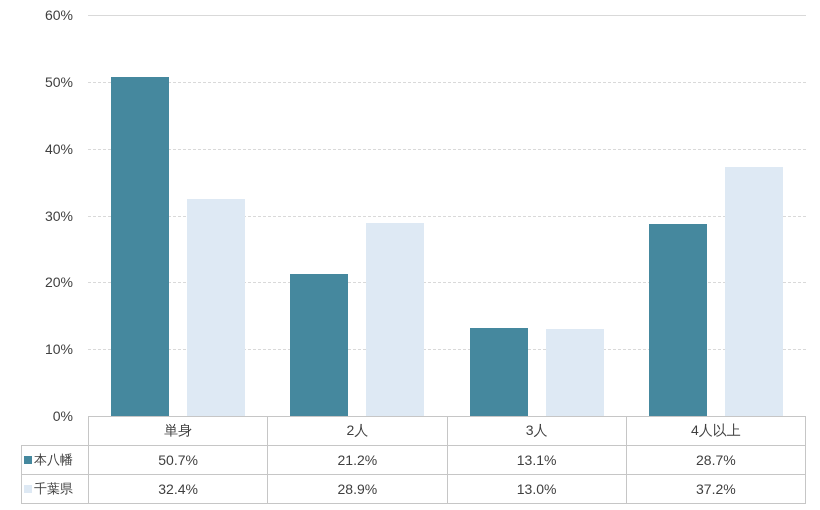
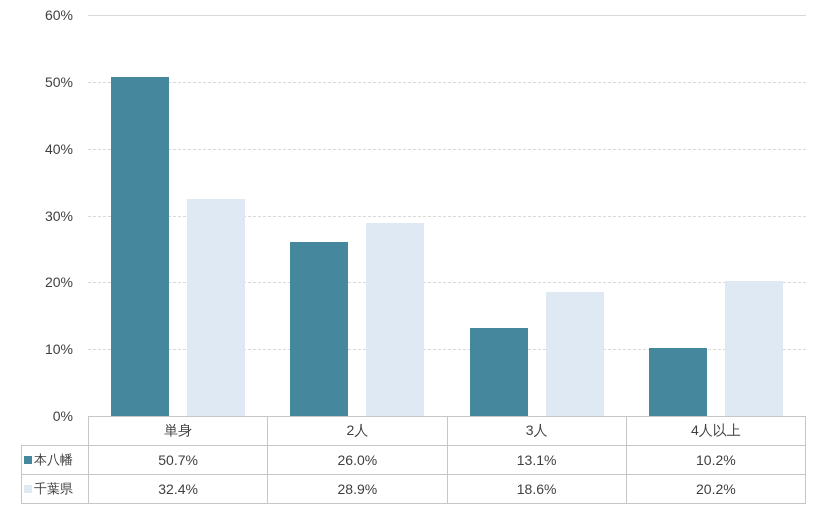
本八幡/2人: 21.2% -> 26.0%
千葉県/3人: 13.0% -> 18.6%
本八幡/4人以上: 28.7% -> 10.2%
千葉県/4人以上: 37.2% -> 20.2%
